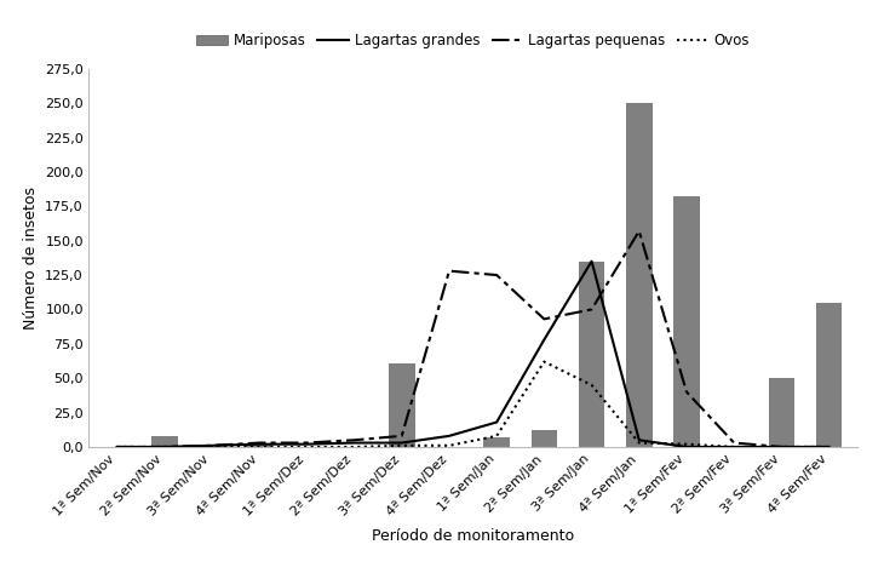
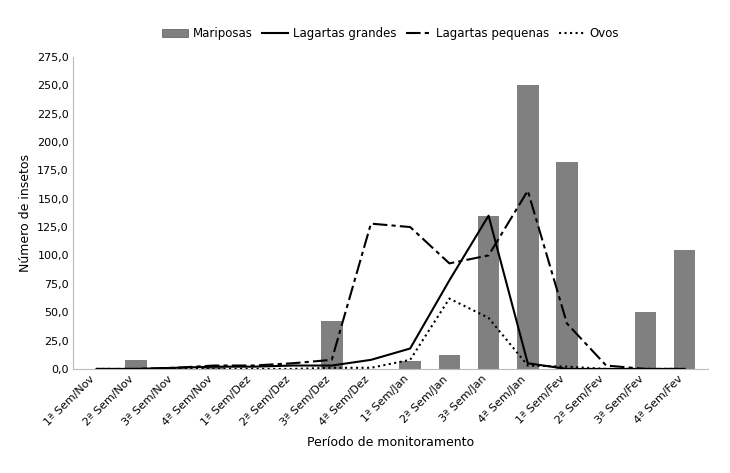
Mariposas/3ª Sem/Dez: 61 -> 42
